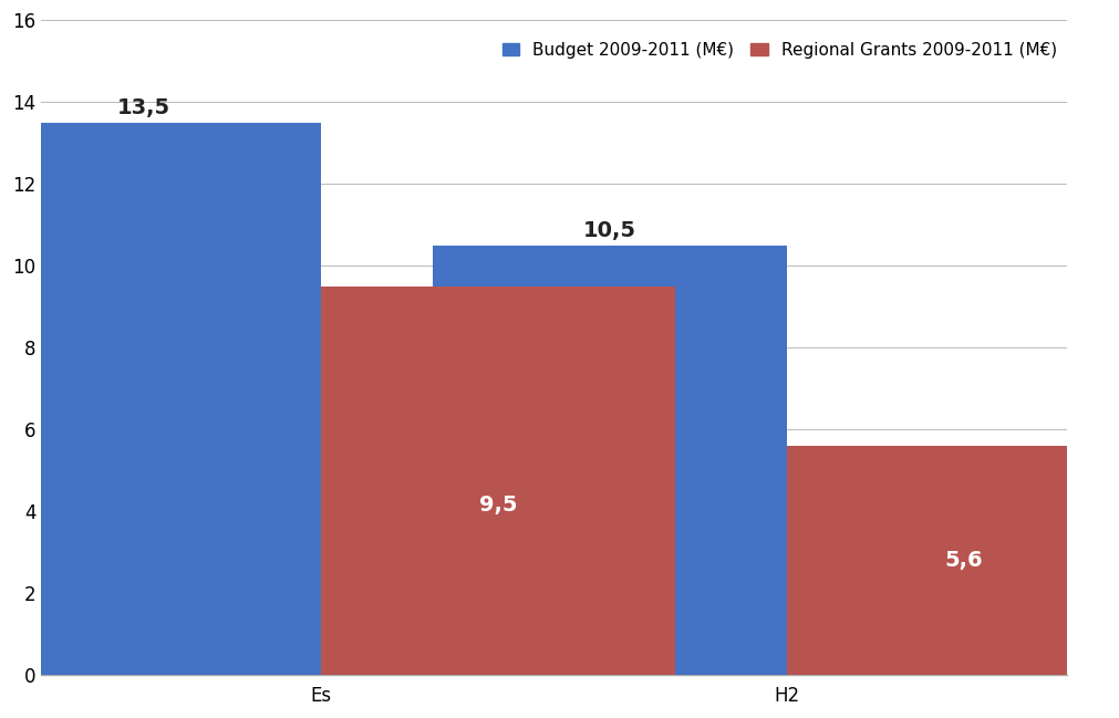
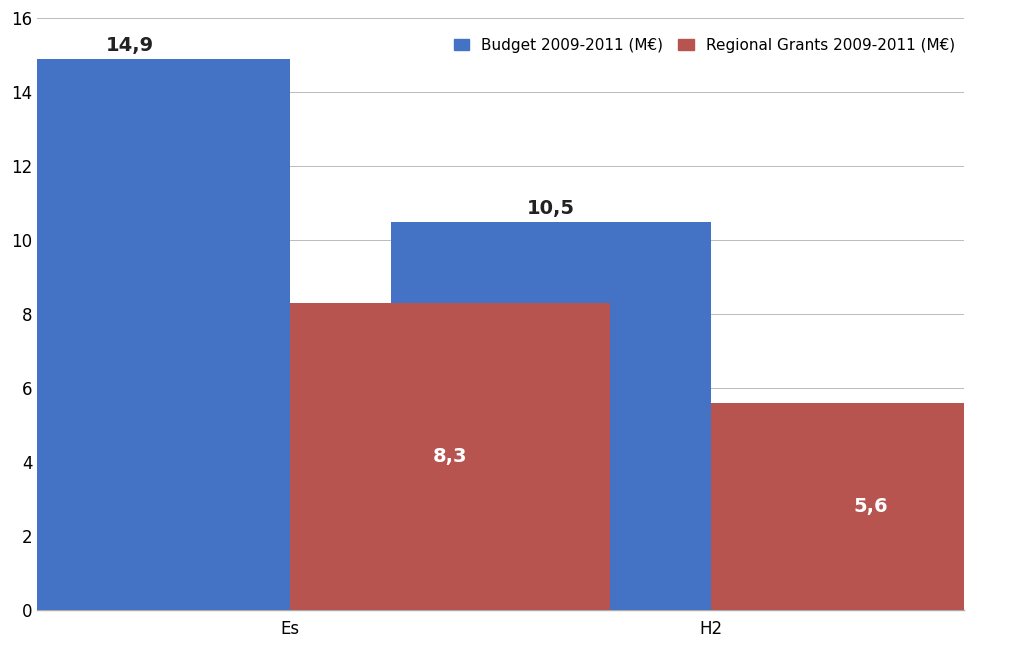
Budget 2009-2011 (M€)/Es: 13,5 -> 14,9
Regional Grants 2009-2011 (M€)/Es: 9,5 -> 8,3
